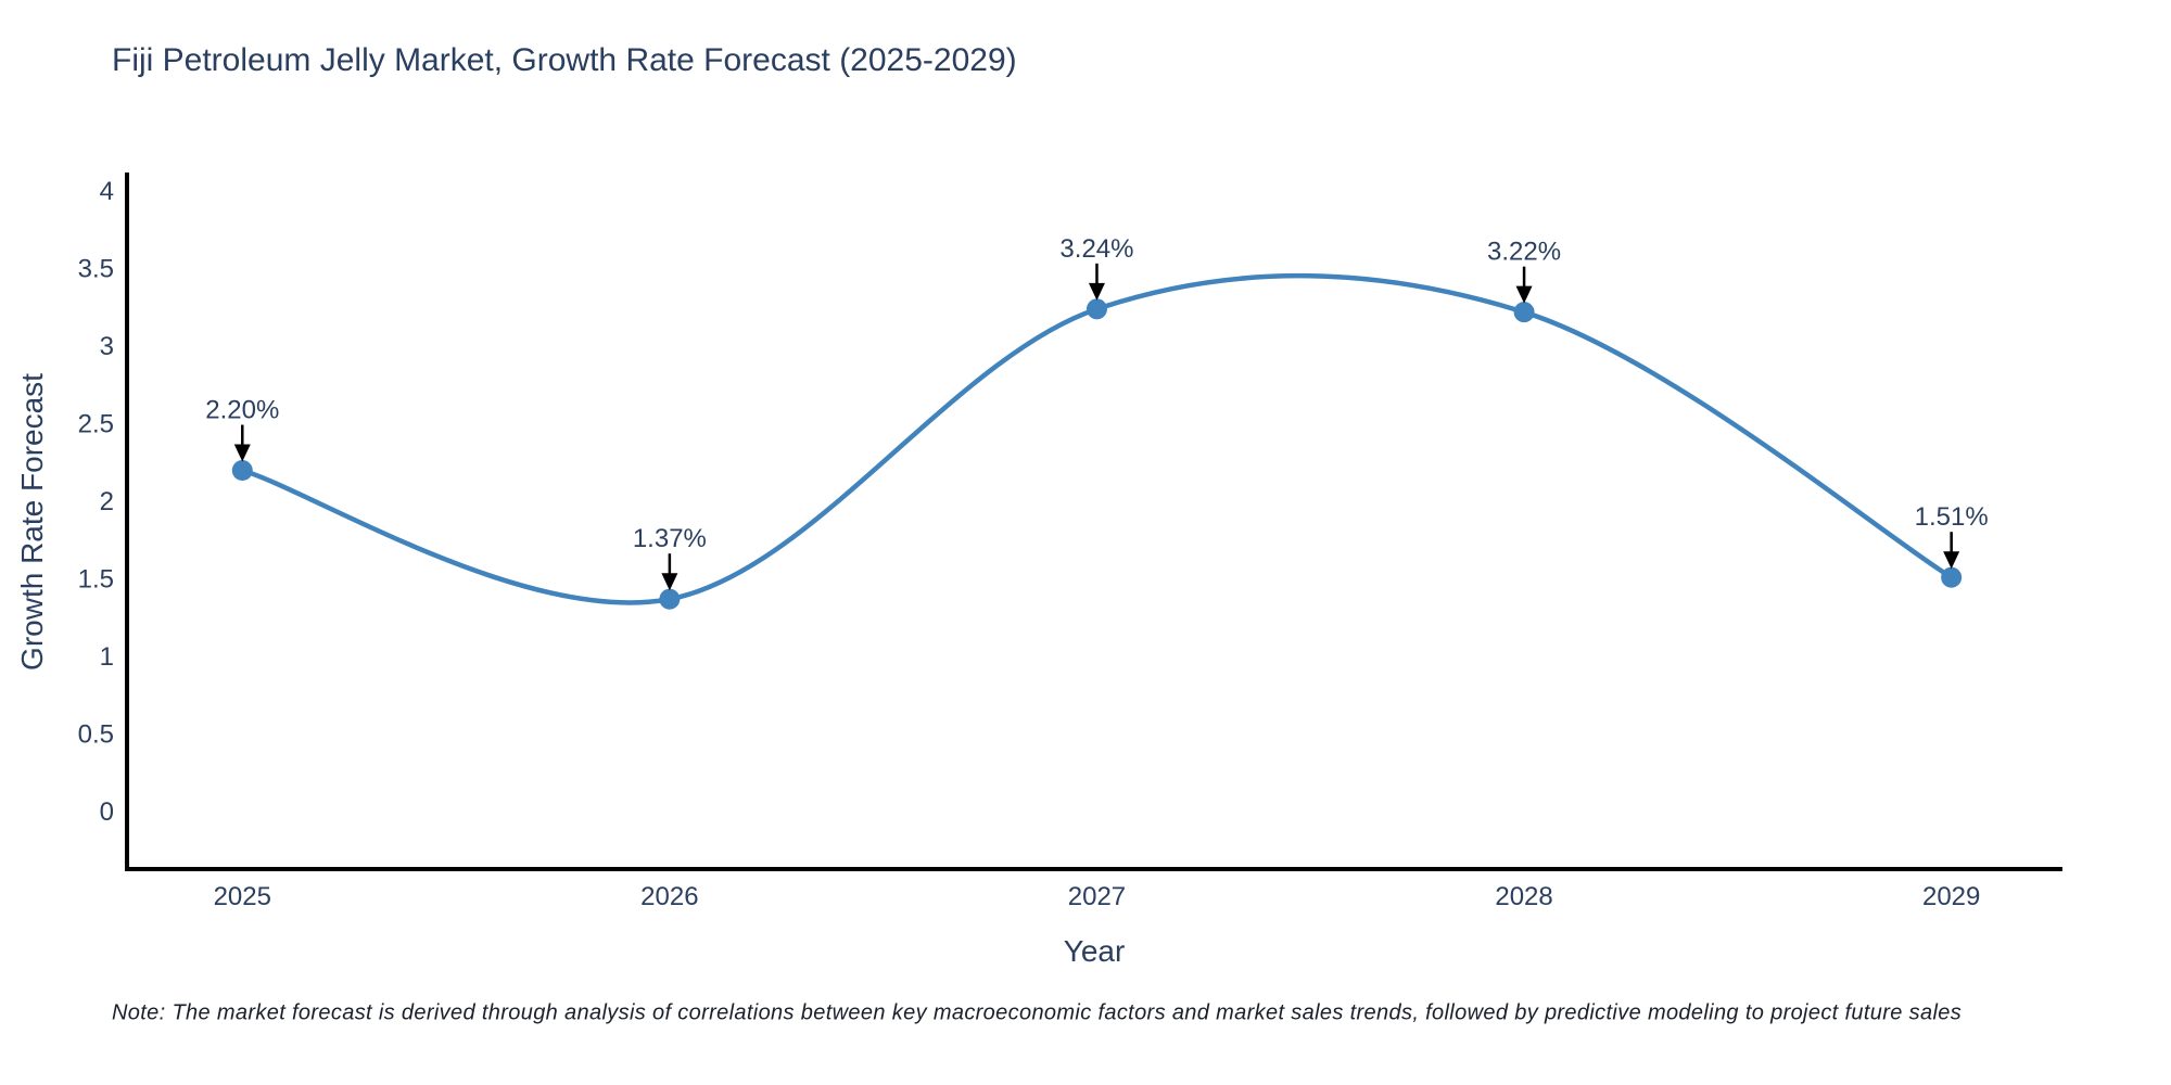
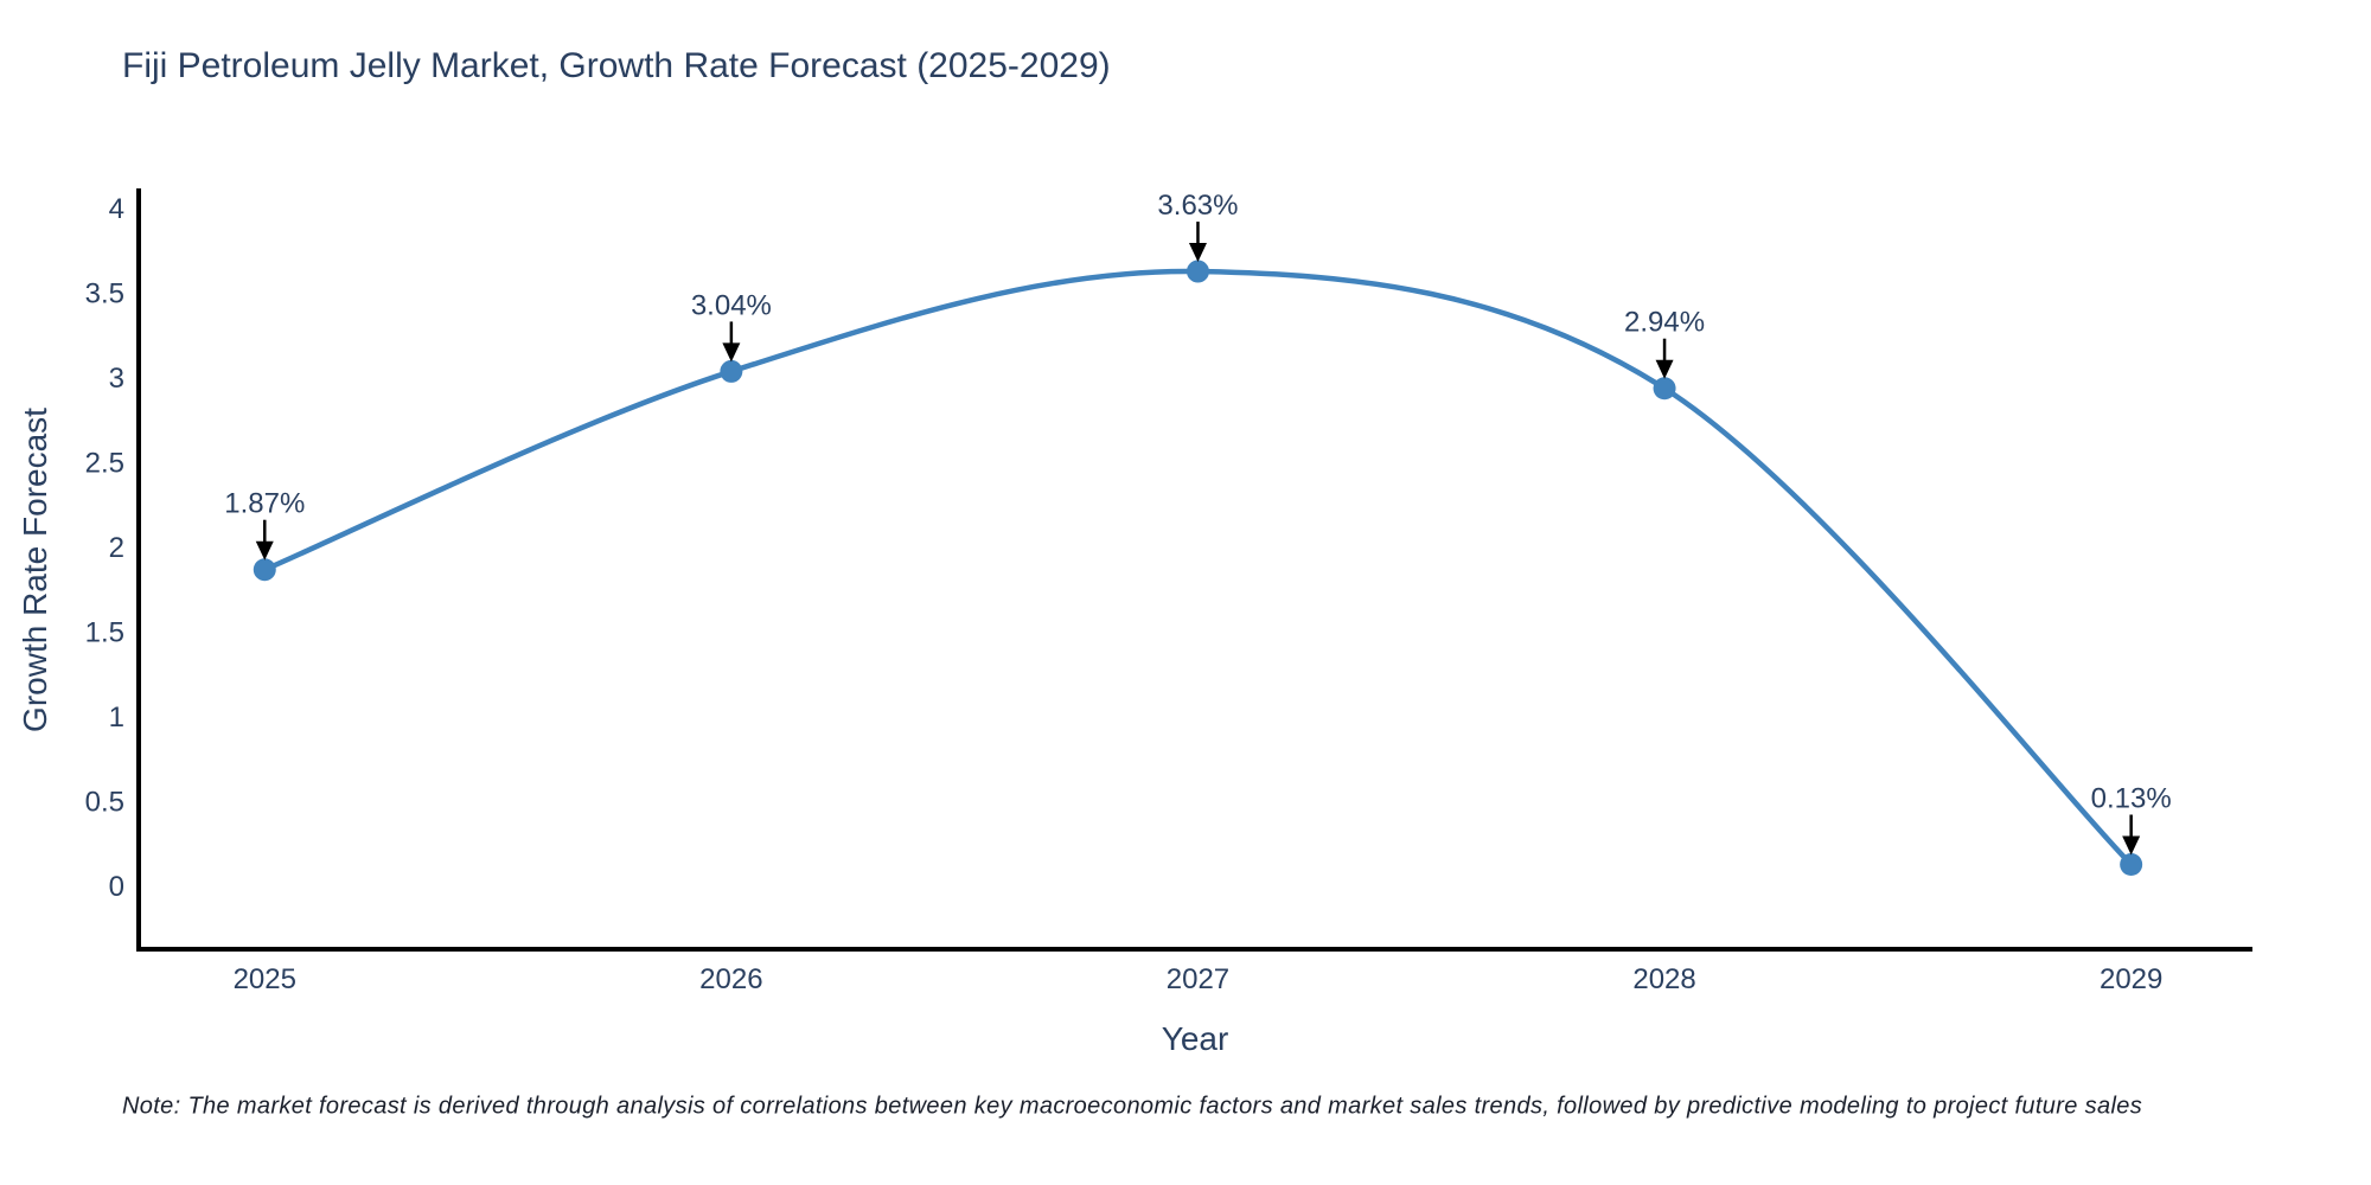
2025: 2.20% -> 1.87%
2026: 1.37% -> 3.04%
2027: 3.24% -> 3.63%
2028: 3.22% -> 2.94%
2029: 1.51% -> 0.13%
